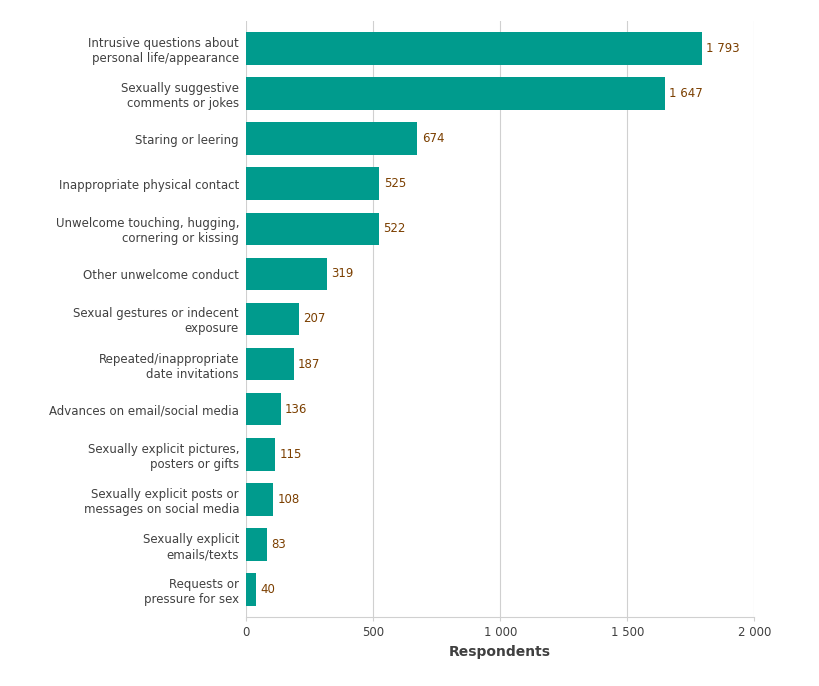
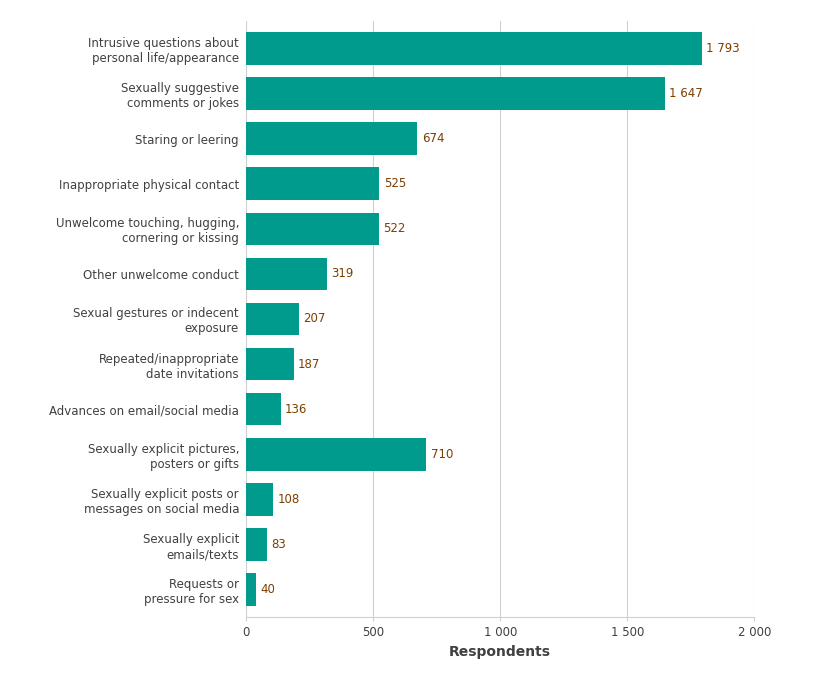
Sexually explicit pictures, posters or gifts: 115 -> 710
